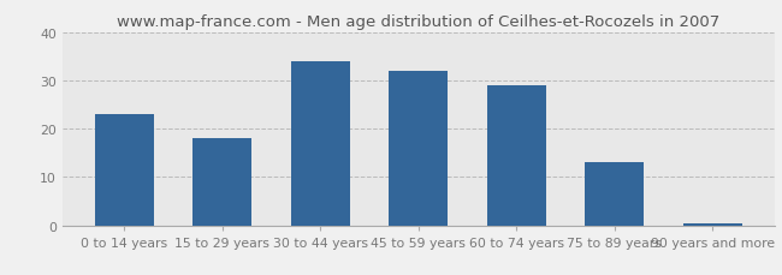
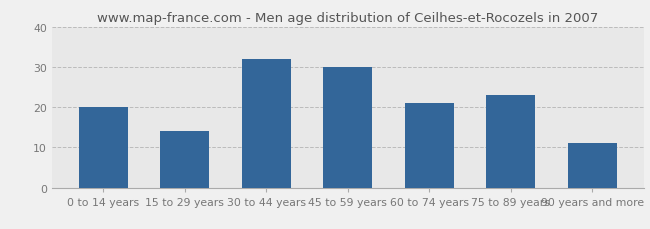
0 to 14 years: 23.0 -> 20.0
15 to 29 years: 18.0 -> 14.0
30 to 44 years: 34.0 -> 32.0
45 to 59 years: 32.0 -> 30.0
60 to 74 years: 29.0 -> 21.0
75 to 89 years: 13.0 -> 23.0
90 years and more: 0.5 -> 11.0
